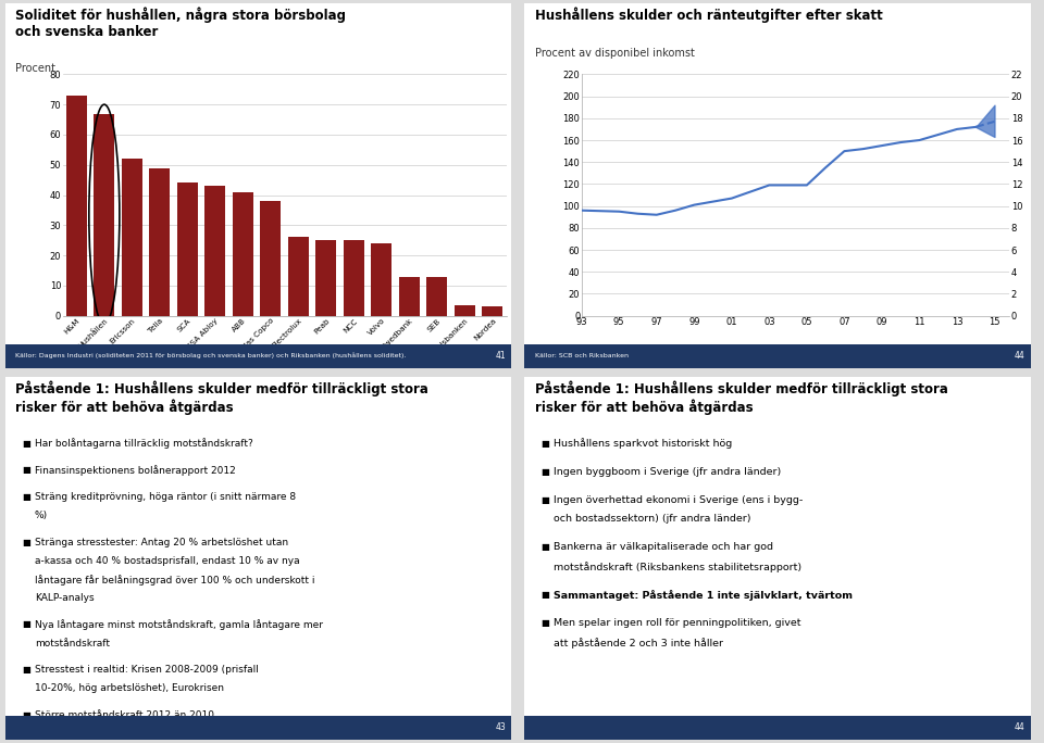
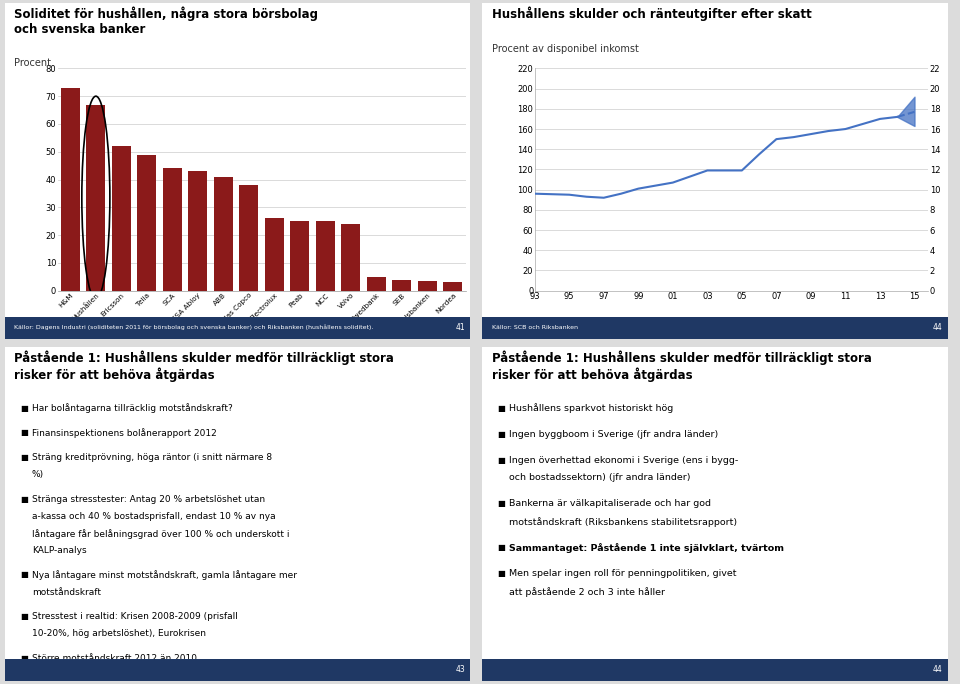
Swedbank: 13.0 -> 5.0
SEB: 13.0 -> 4.0
